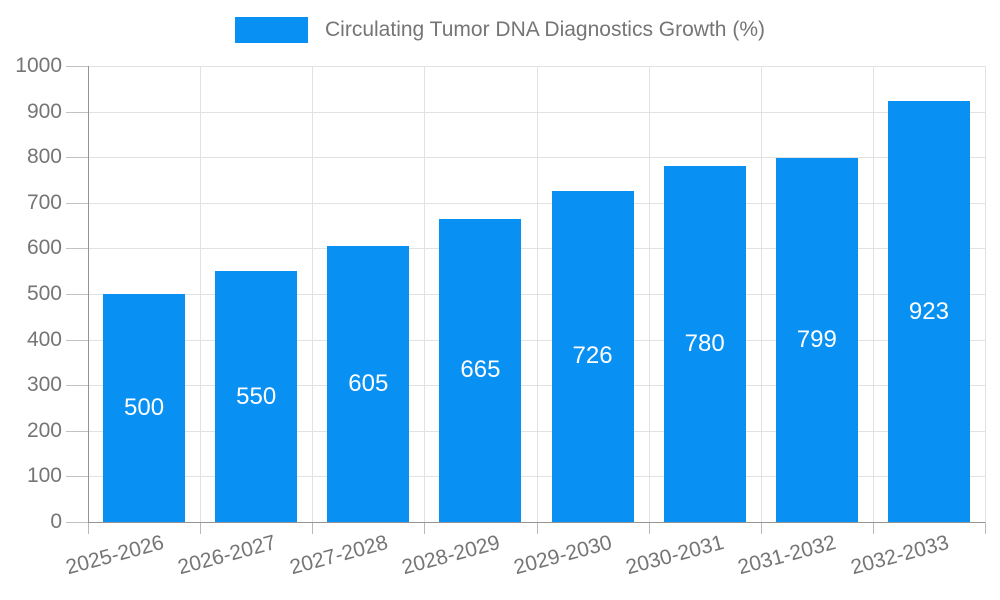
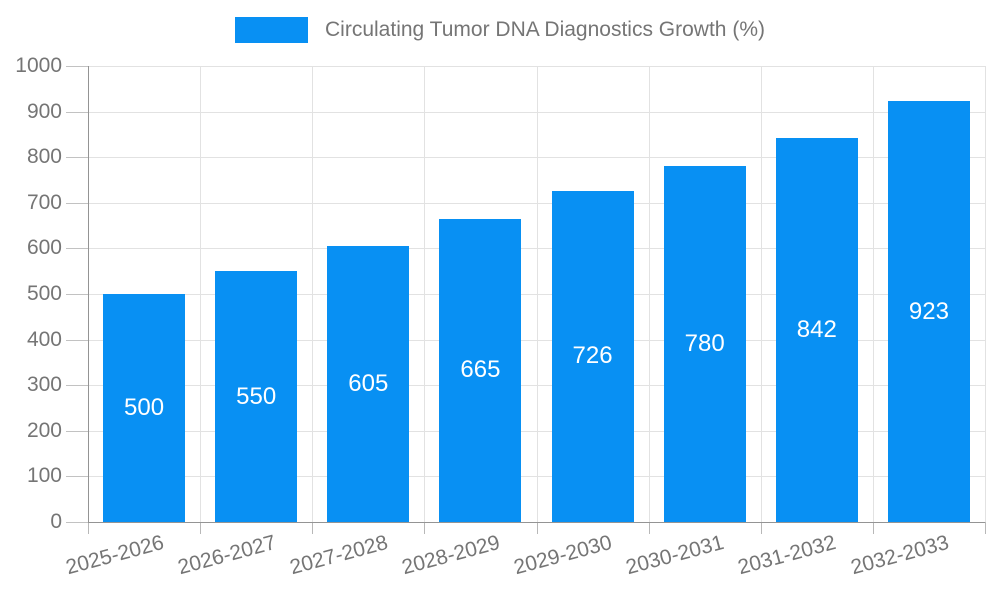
2031-2032: 799 -> 842
